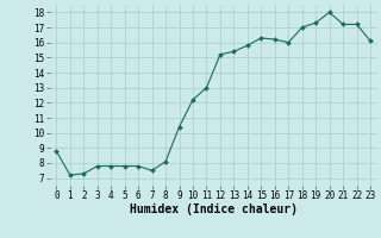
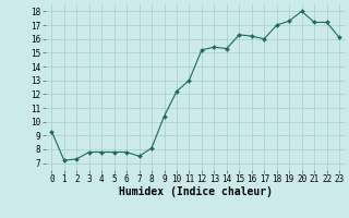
0: 8.8 -> 9.3
14: 15.8 -> 15.3
